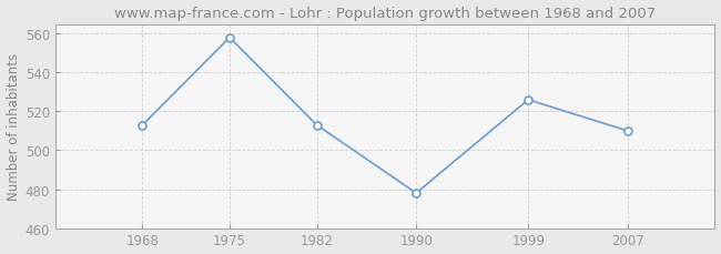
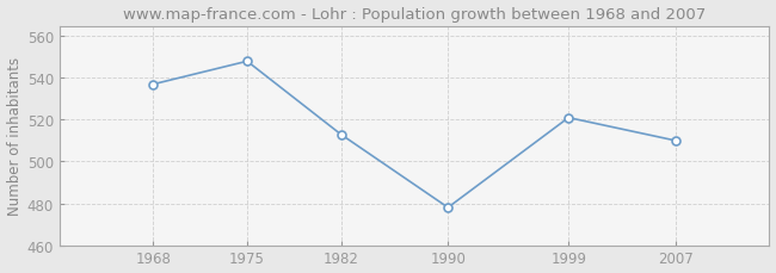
1968: 513 -> 537
1975: 558 -> 548
1999: 526 -> 521
